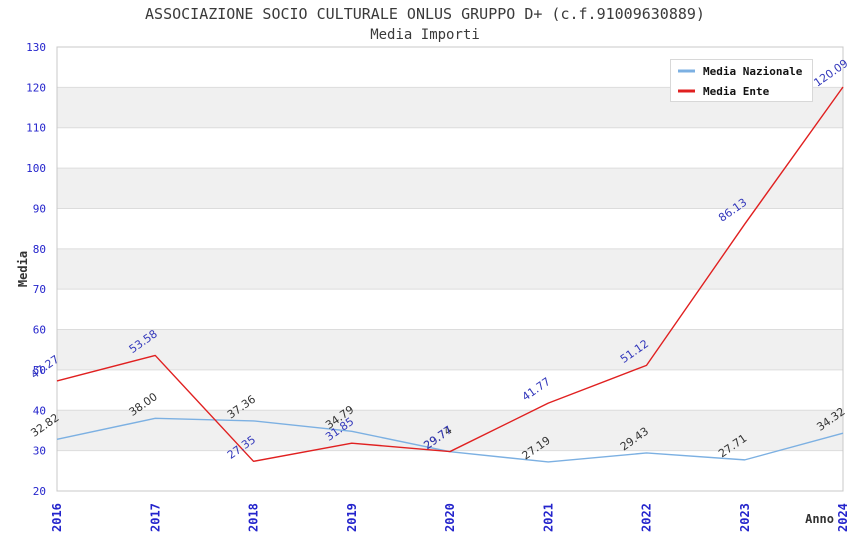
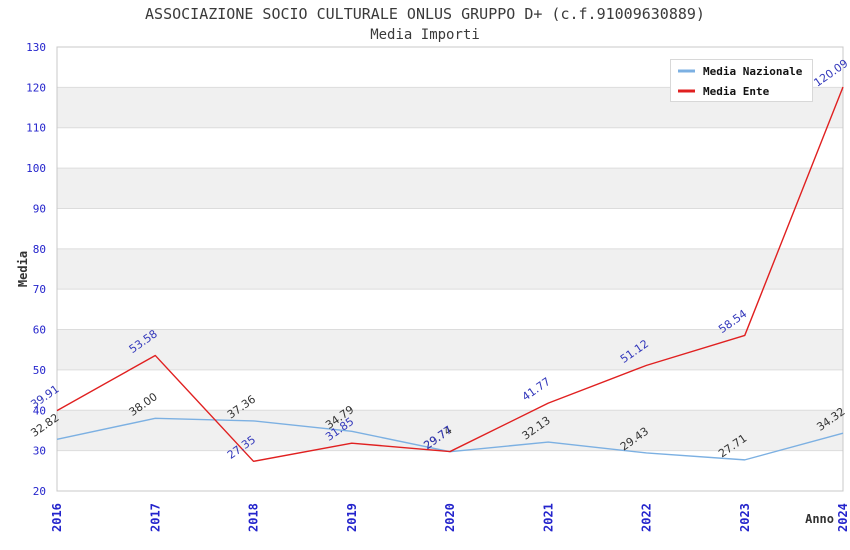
Media Ente/2016: 47.27 -> 39.91
Media Nazionale/2021: 27.19 -> 32.13
Media Ente/2023: 86.13 -> 58.54
